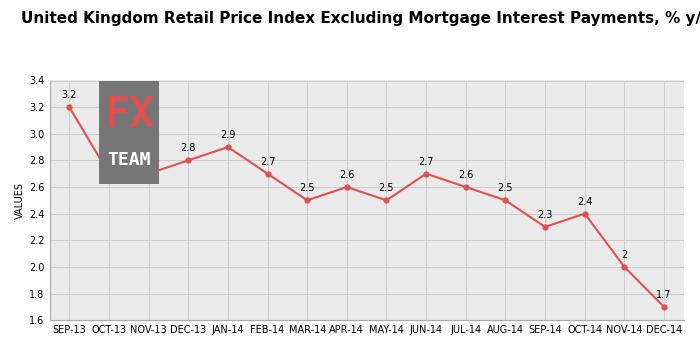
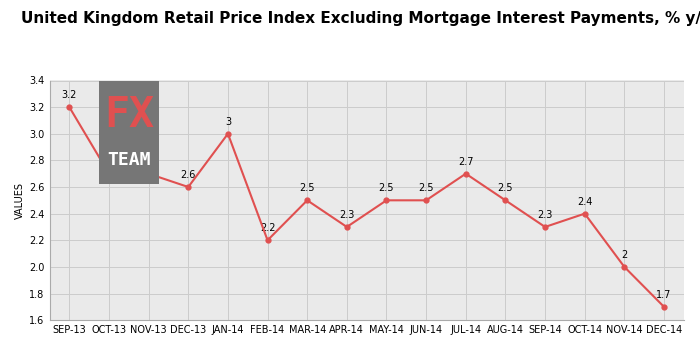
DEC-13: 2.8 -> 2.6
JAN-14: 2.9 -> 3
FEB-14: 2.7 -> 2.2
APR-14: 2.6 -> 2.3
JUN-14: 2.7 -> 2.5
JUL-14: 2.6 -> 2.7
